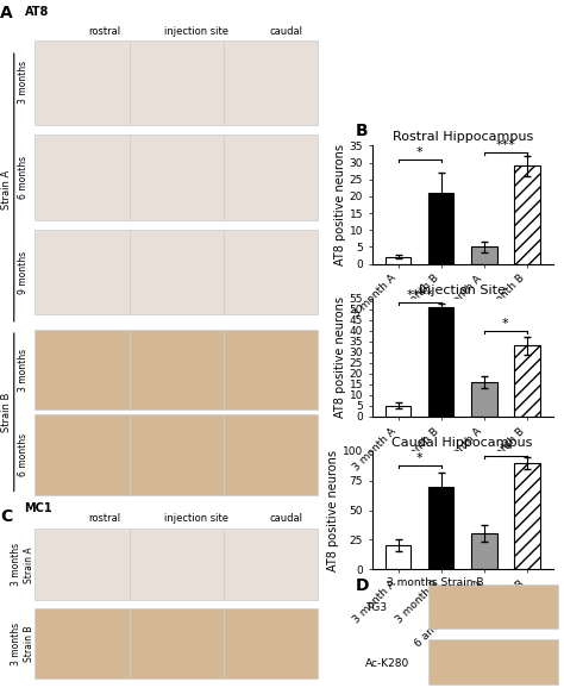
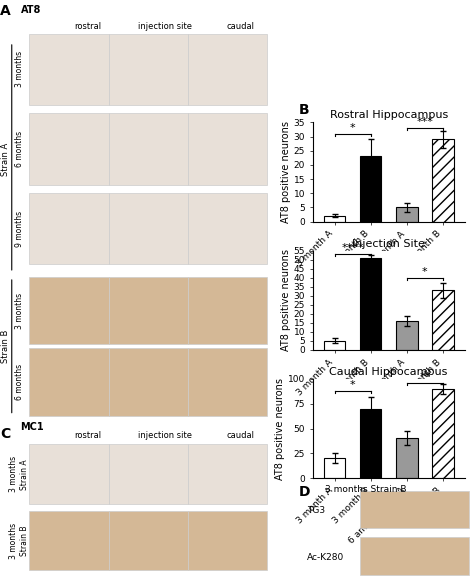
Rostral Hippocampus/3 month B: 21 -> 23
6 and 9 month A: 30 -> 40
